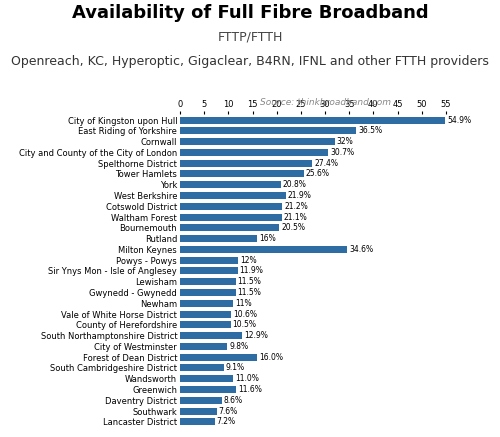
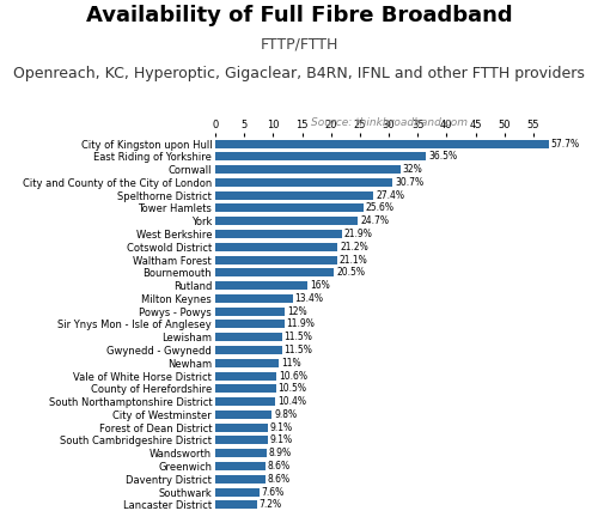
City of Kingston upon Hull: 54.9% -> 57.7%
York: 20.8% -> 24.7%
Milton Keynes: 34.6% -> 13.4%
South Northamptonshire District: 12.9% -> 10.4%
Forest of Dean District: 16.0% -> 9.1%
Wandsworth: 11.0% -> 8.9%
Greenwich: 11.6% -> 8.6%
